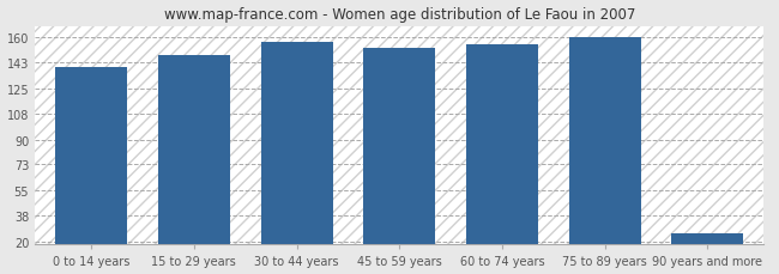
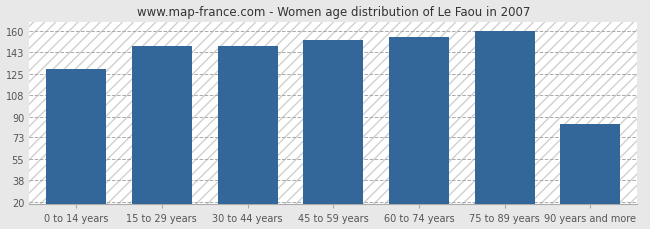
0 to 14 years: 140 -> 129
30 to 44 years: 157 -> 148
90 years and more: 26 -> 84
